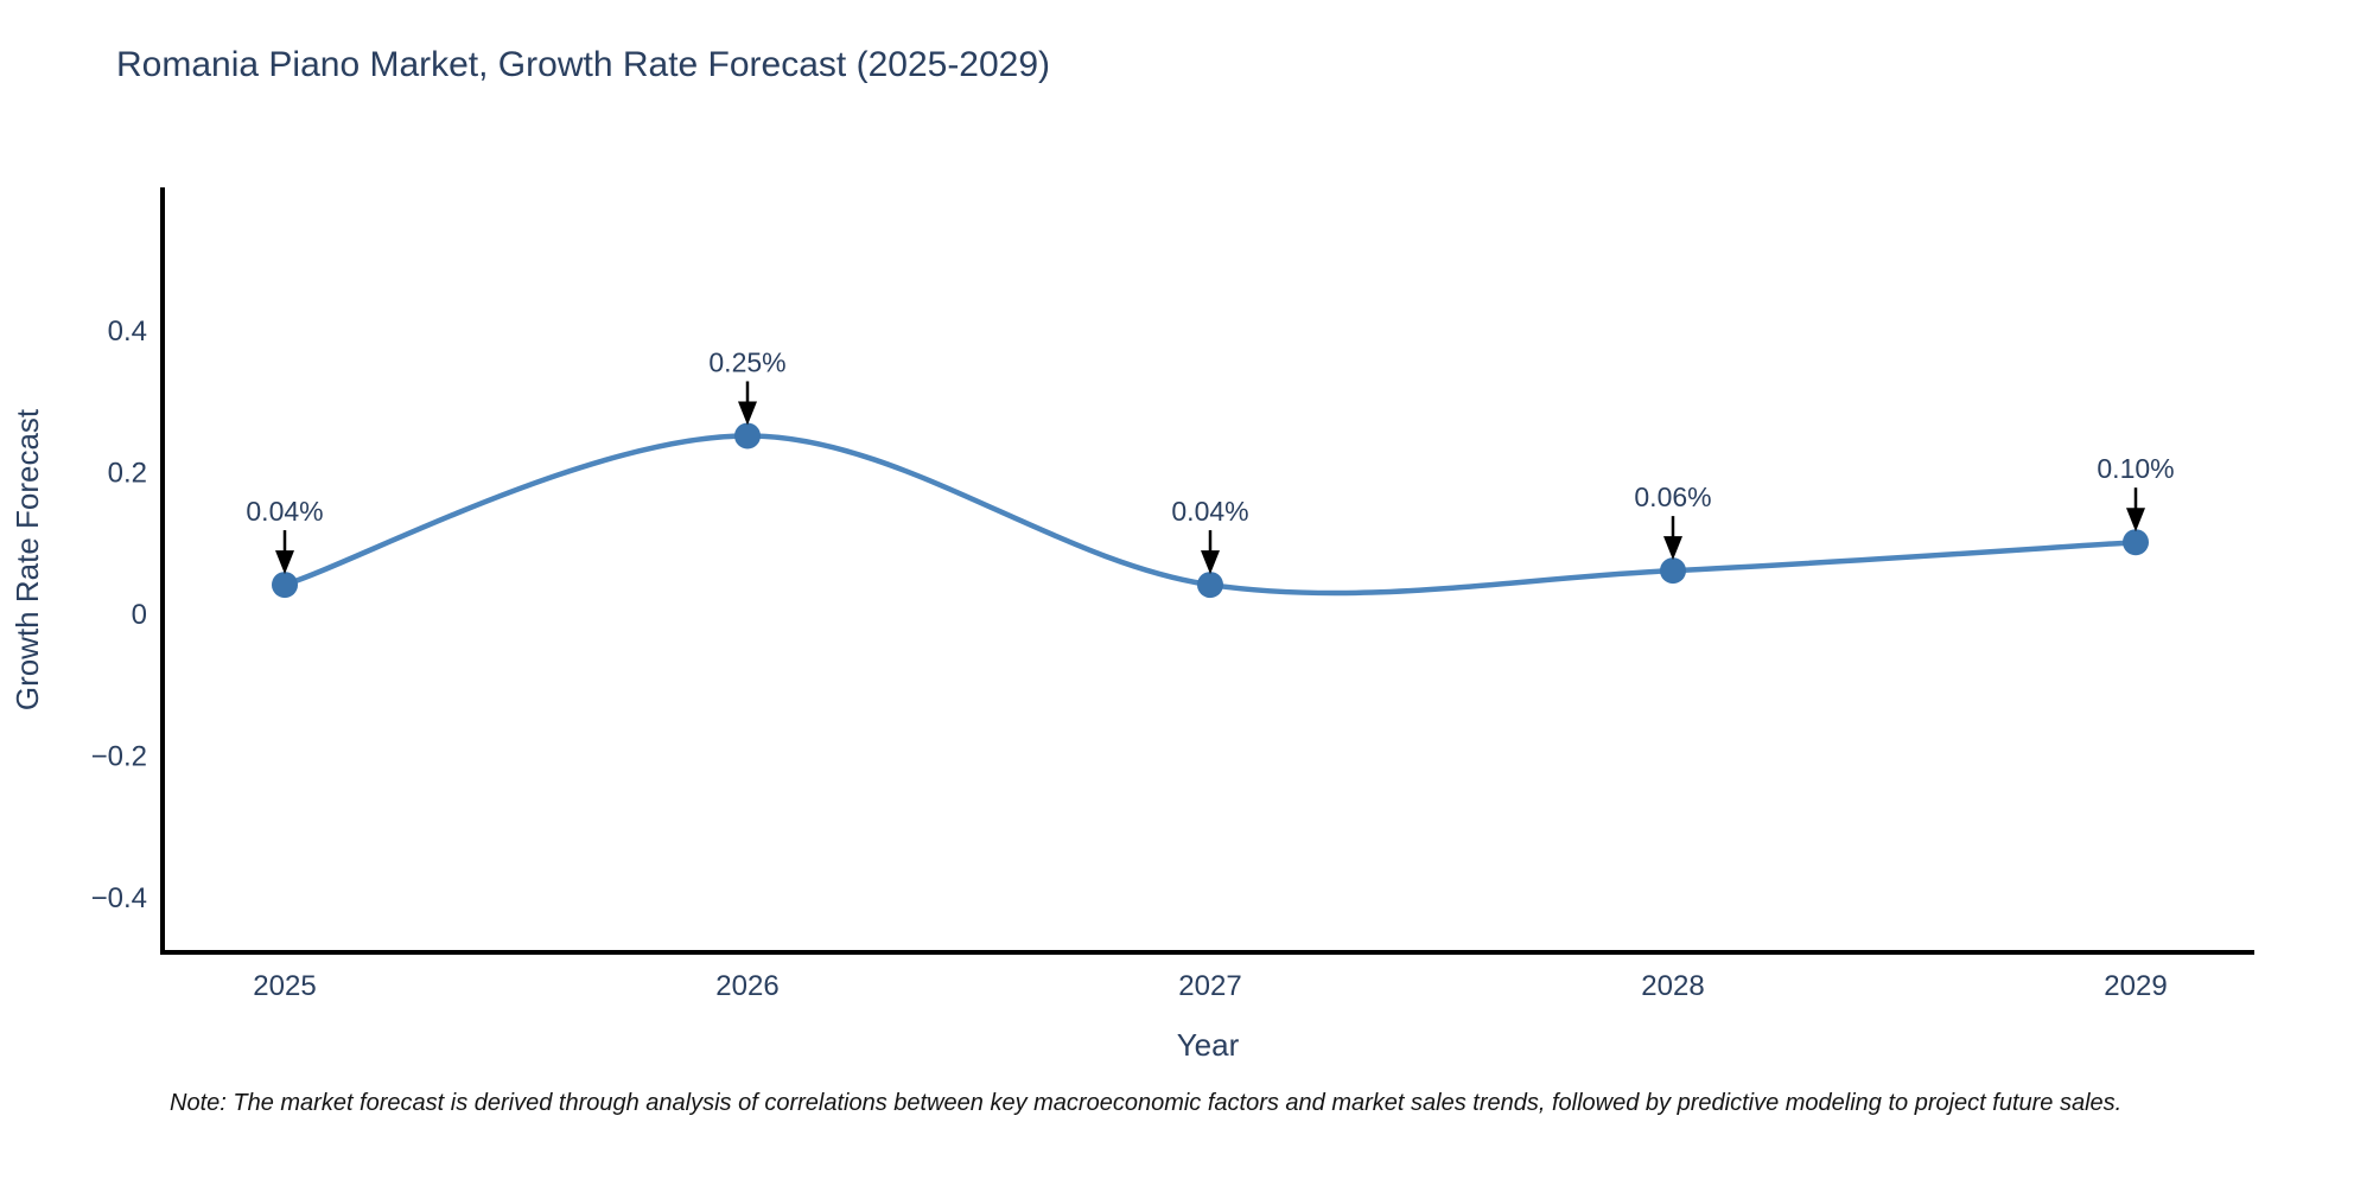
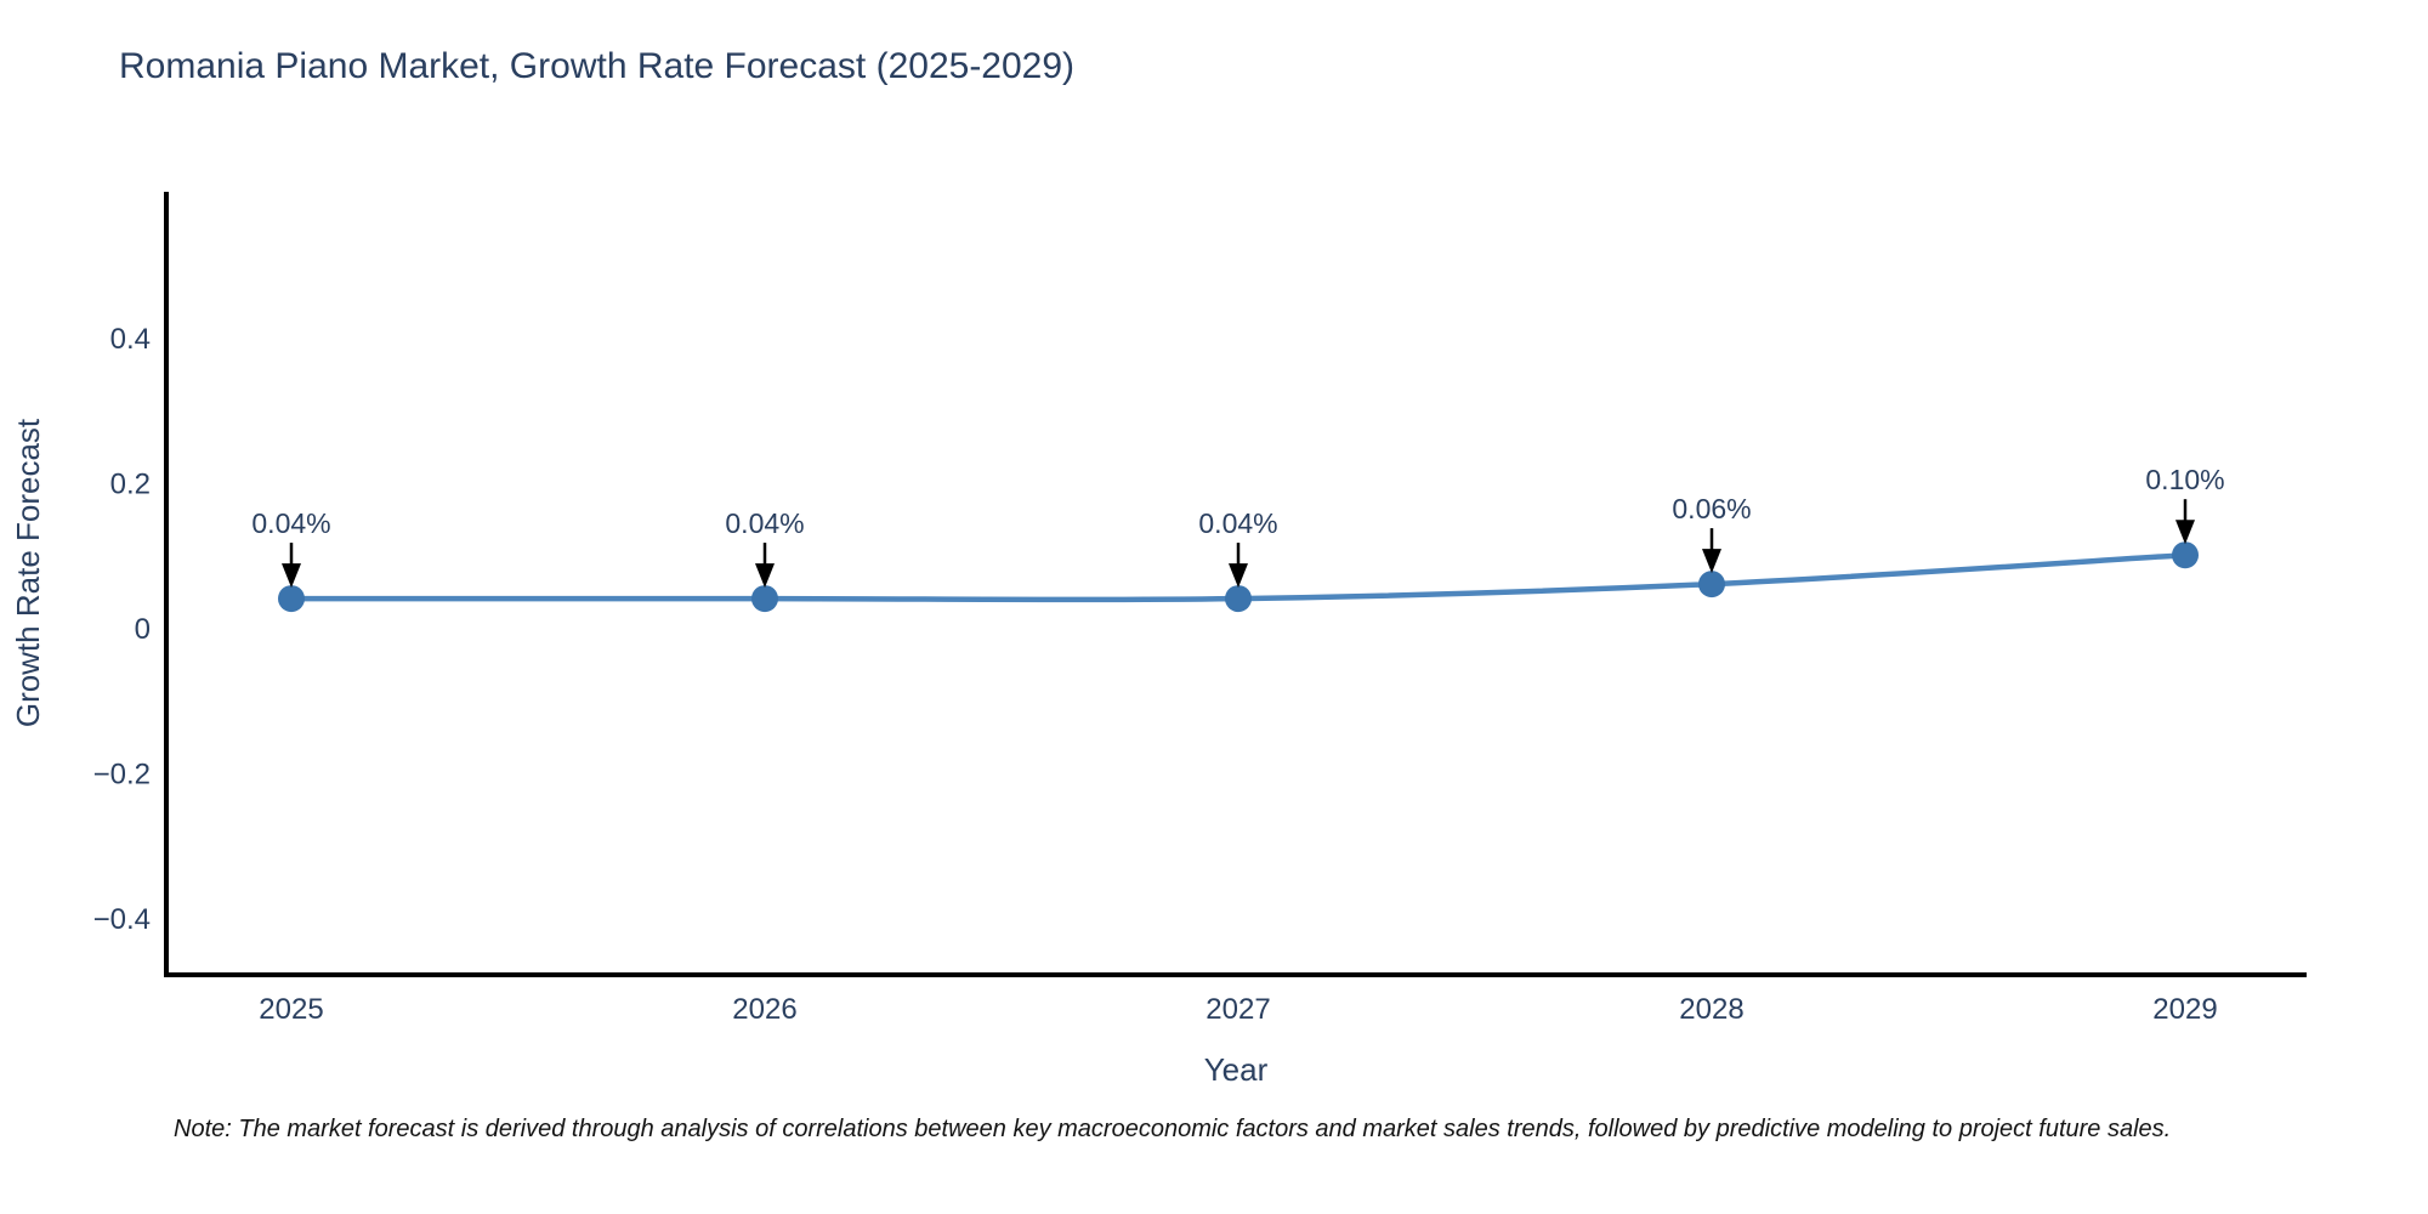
2026: 0.25% -> 0.04%
